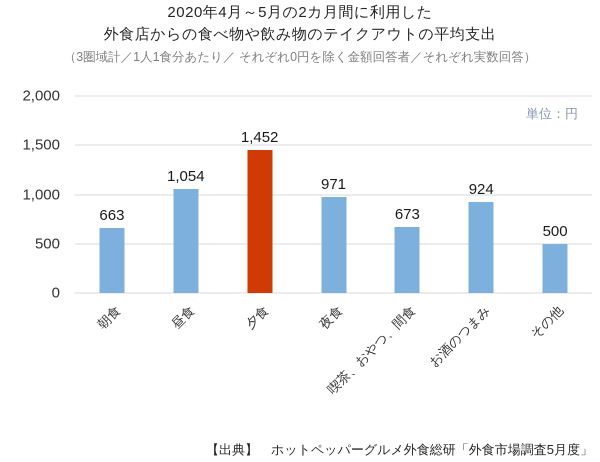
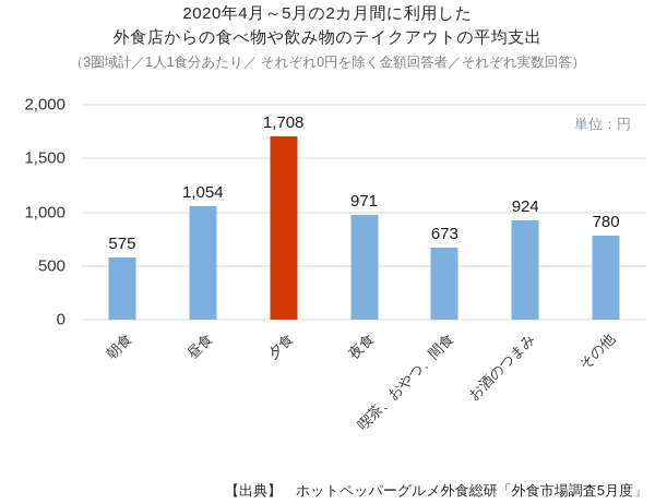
朝食: 663 -> 575
夕食: 1,452 -> 1,708
その他: 500 -> 780
